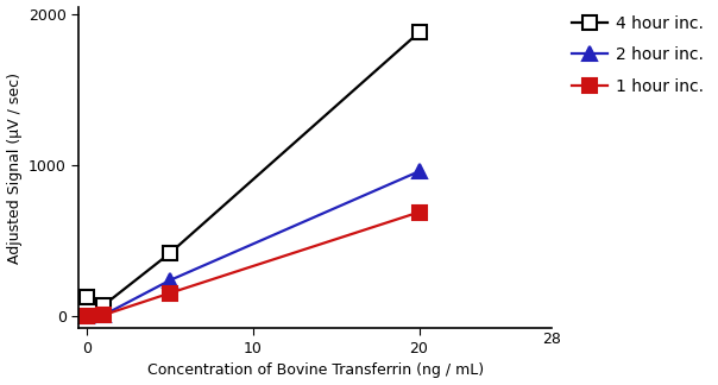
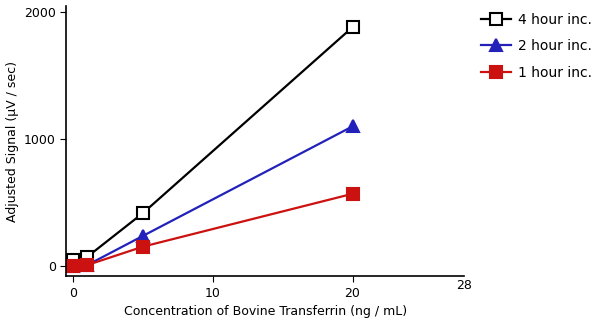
4 hour inc./0: 130 -> 50
2 hour inc./20: 960 -> 1100
1 hour inc./20: 690 -> 570
